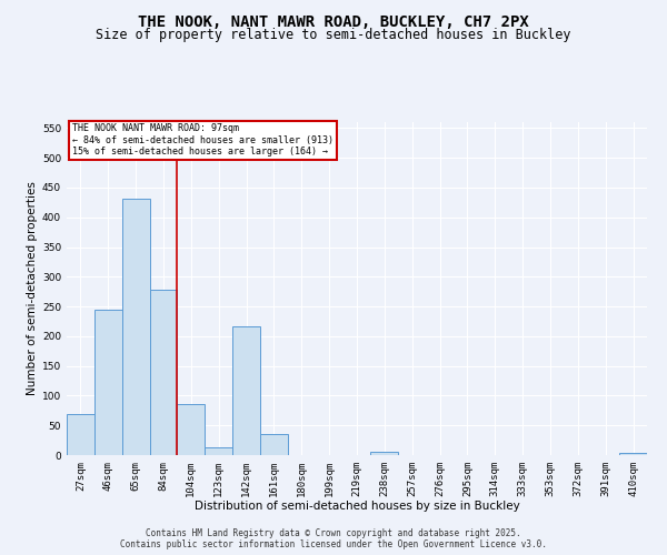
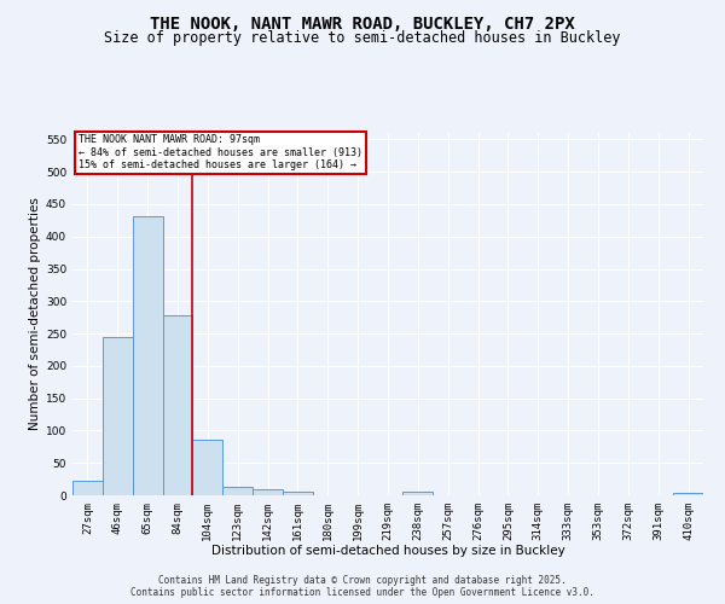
27sqm: 70 -> 23
142sqm: 216 -> 10
161sqm: 36 -> 5
